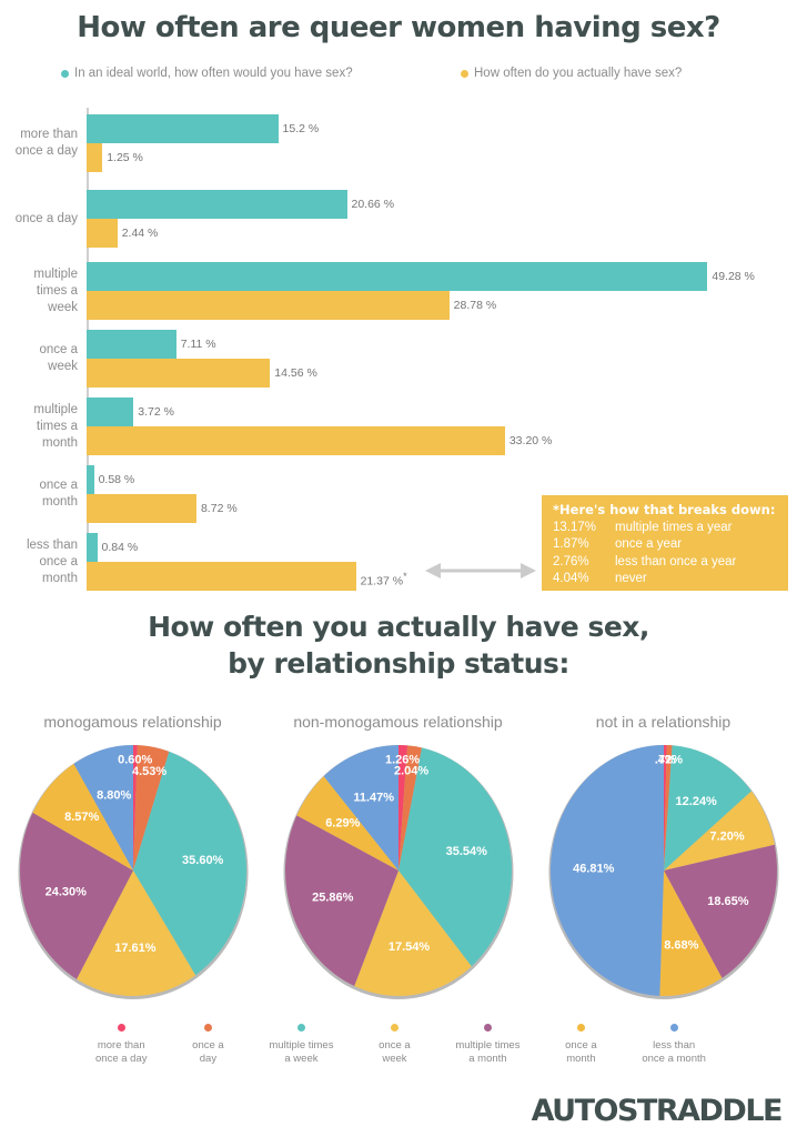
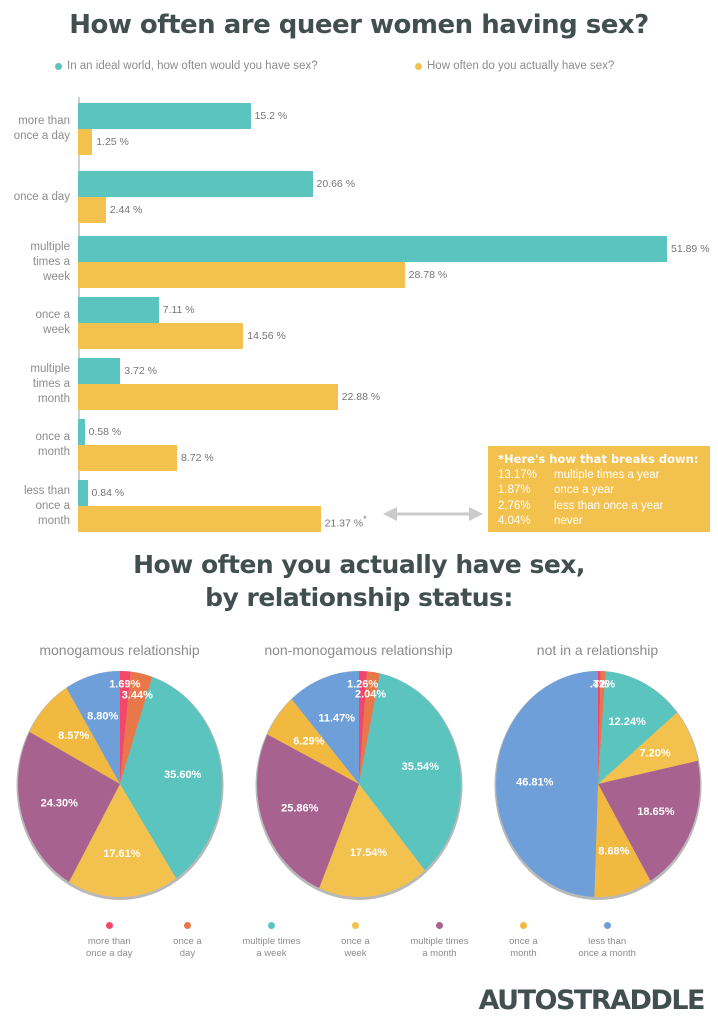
How often are queer women having sex?/In an ideal world, how often would you have sex?/multiple times a week: 49.28 -> 51.89
How often are queer women having sex?/How often do you actually have sex?/multiple times a month: 33.20 -> 22.88
monogamous relationship/more than once a day: 0.60% -> 1.69%
monogamous relationship/once a day: 4.53% -> 3.44%
